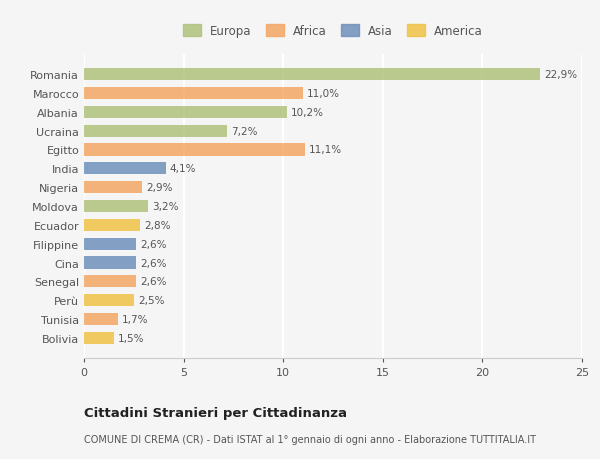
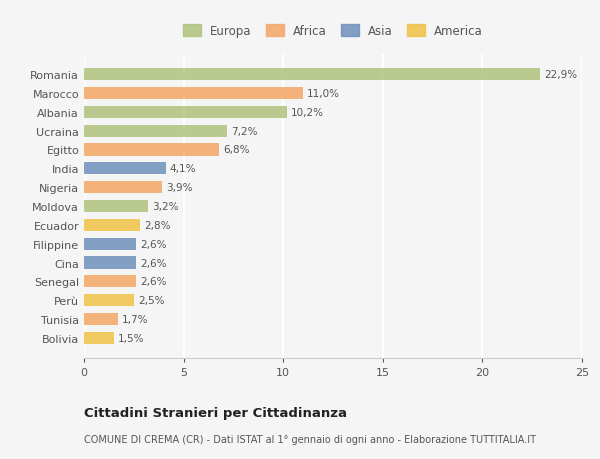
Egitto: 11,1% -> 6,8%
Nigeria: 2,9% -> 3,9%
